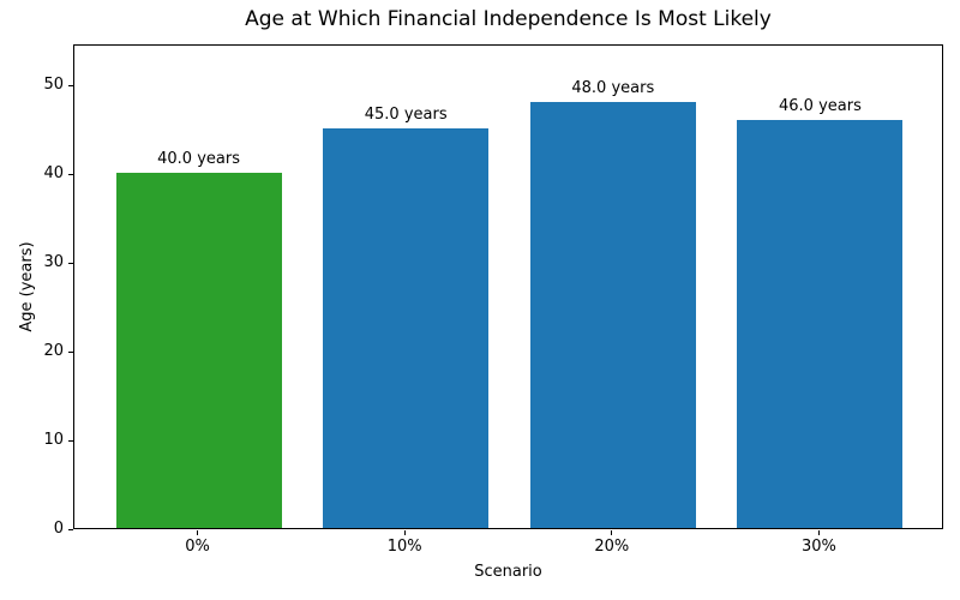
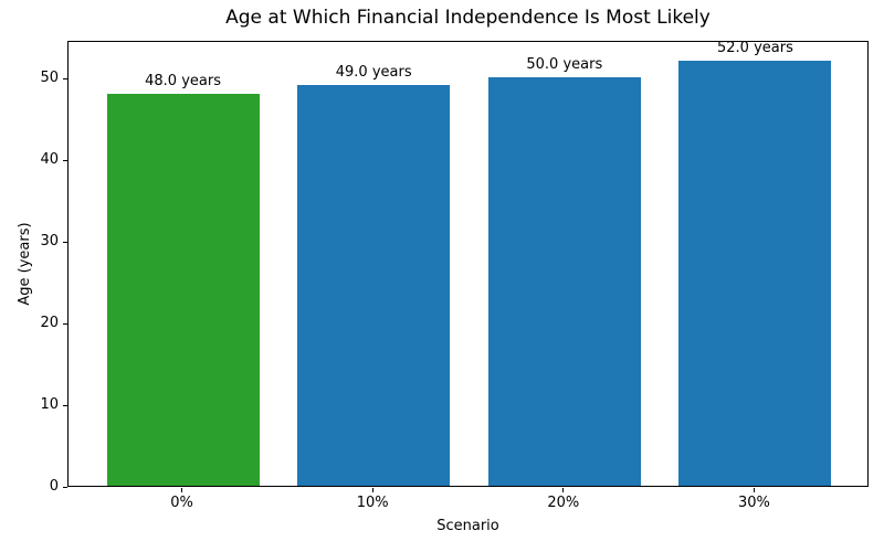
0%: 40.0 -> 48.0
10%: 45.0 -> 49.0
20%: 48.0 -> 50.0
30%: 46.0 -> 52.0
